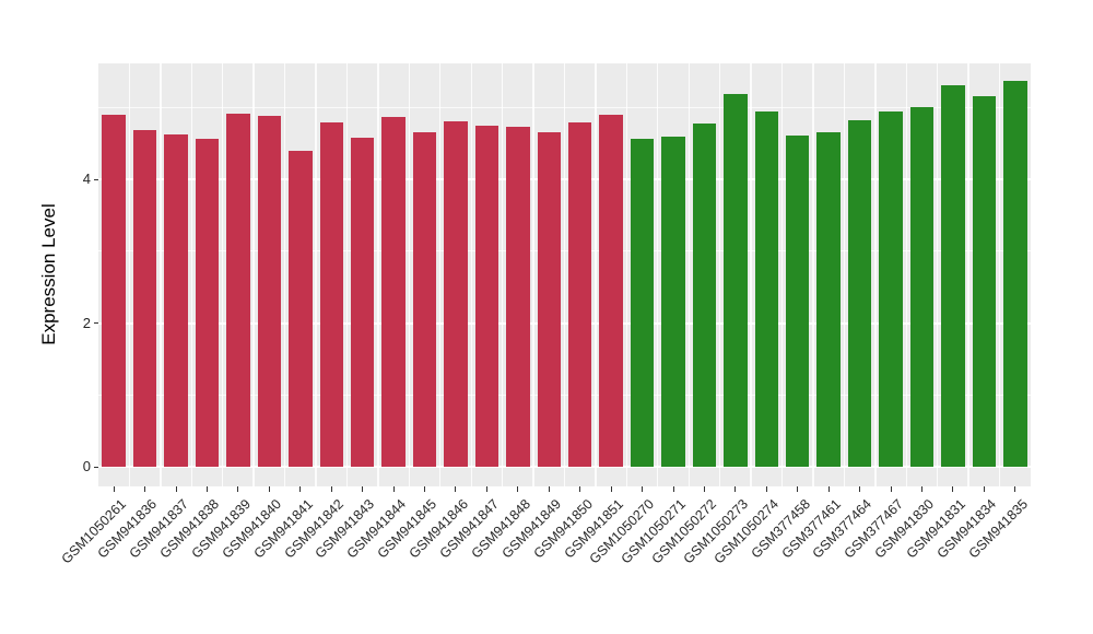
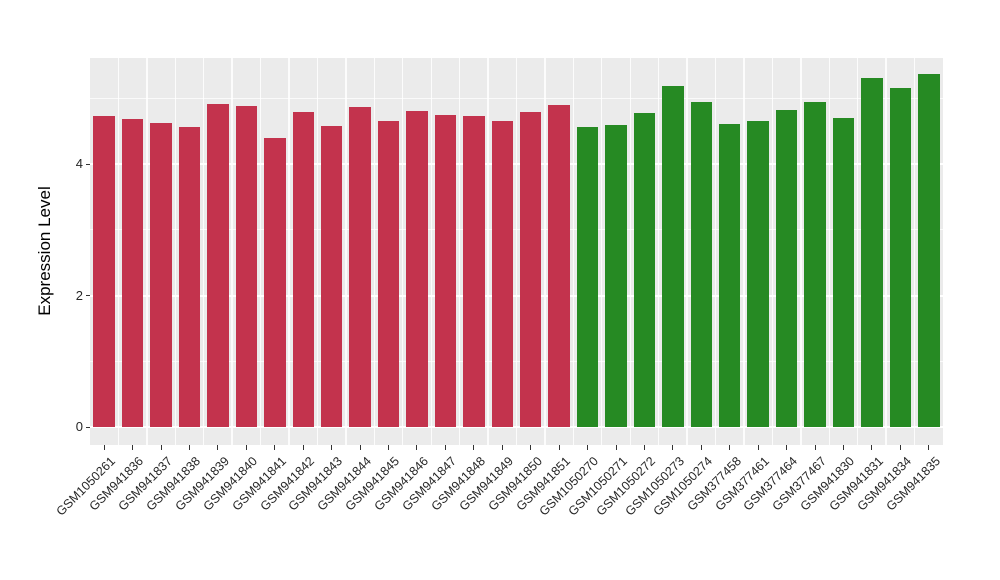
GSM1050261: 4.9 -> 4.7
GSM941830: 5.0 -> 4.7
